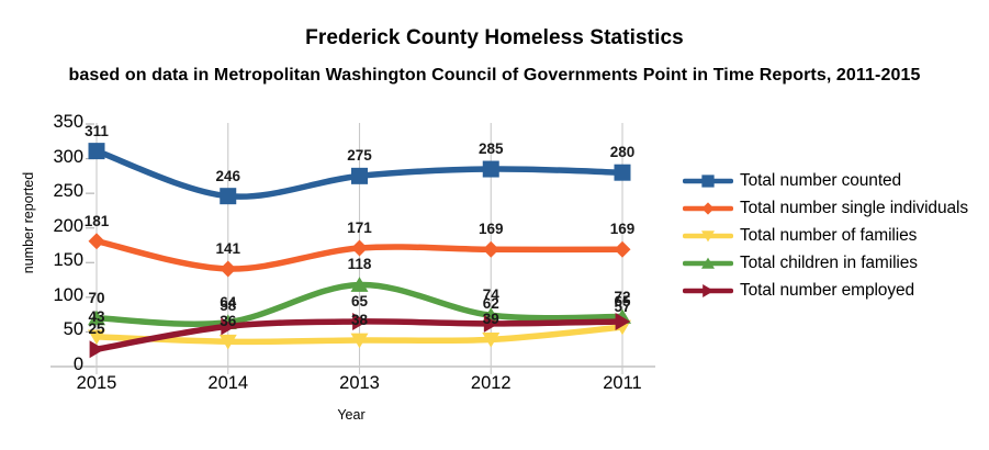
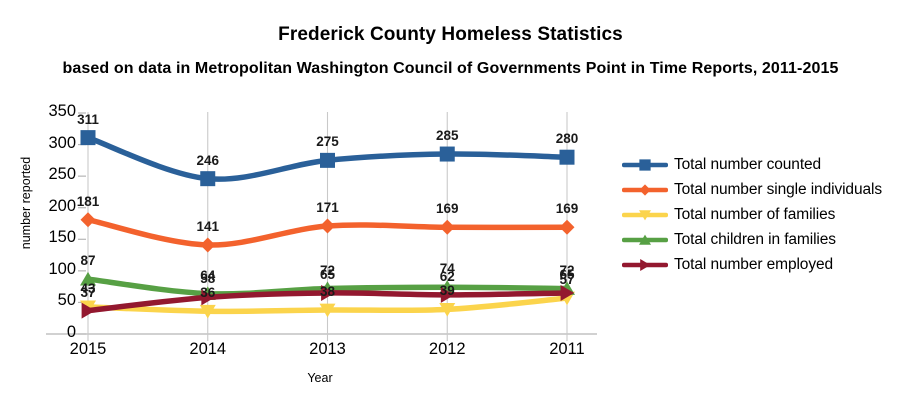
Total children in families/2015: 70 -> 87
Total number employed/2015: 25 -> 37
Total children in families/2013: 118 -> 72
